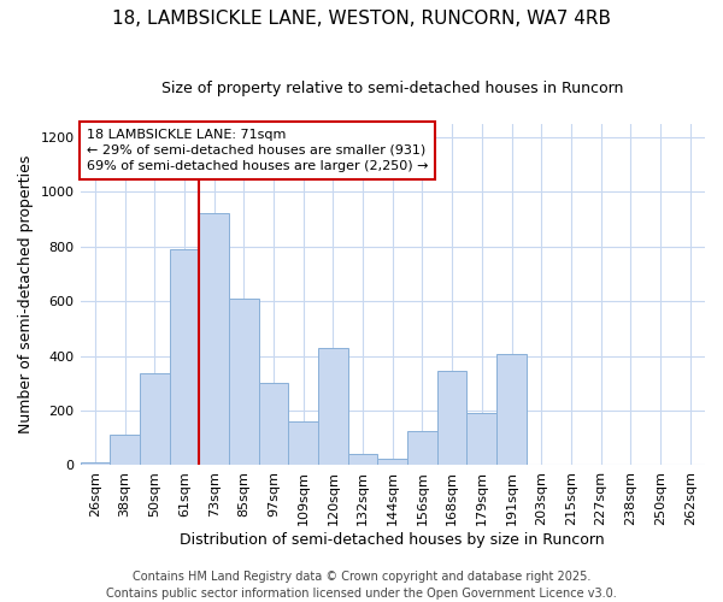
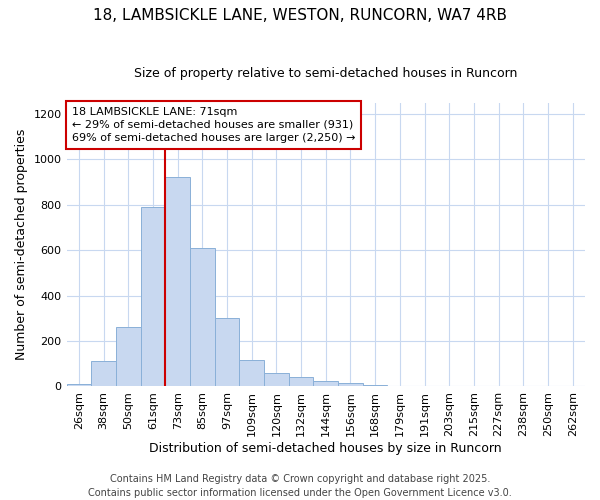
50sqm: 335 -> 260
109sqm: 160 -> 115
120sqm: 430 -> 60
156sqm: 125 -> 15
168sqm: 345 -> 5
179sqm: 190 -> 2
191sqm: 405 -> 1
